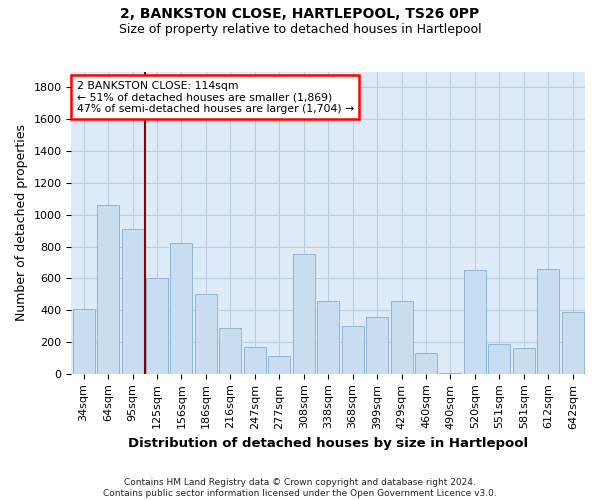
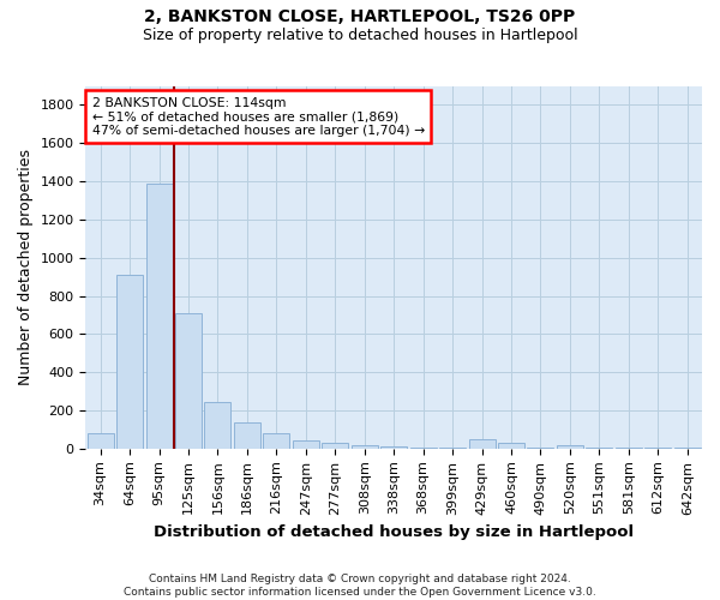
34sqm: 410 -> 80
64sqm: 1060 -> 910
95sqm: 910 -> 1390
125sqm: 600 -> 710
156sqm: 820 -> 240
186sqm: 500 -> 140
216sqm: 290 -> 80
247sqm: 170 -> 40
277sqm: 110 -> 30
308sqm: 750 -> 20
338sqm: 460 -> 10
368sqm: 300 -> 0
399sqm: 360 -> 0
429sqm: 460 -> 50
460sqm: 130 -> 30
520sqm: 650 -> 20
551sqm: 190 -> 0
581sqm: 160 -> 0
612sqm: 660 -> 0
642sqm: 390 -> 0
